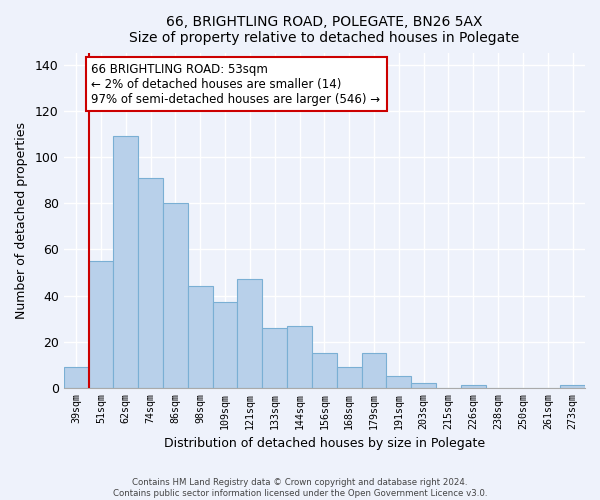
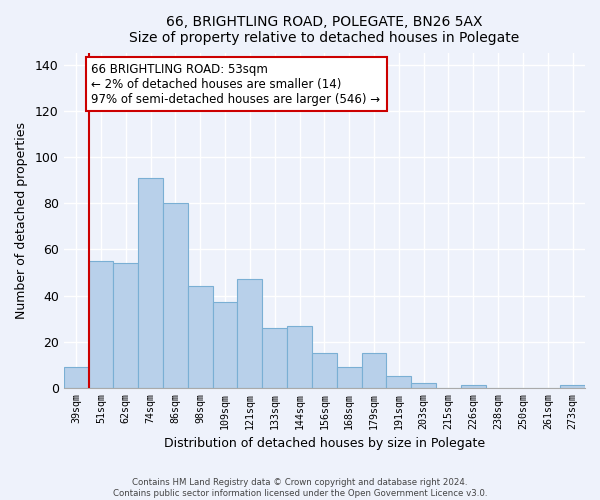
62sqm: 109 -> 54
